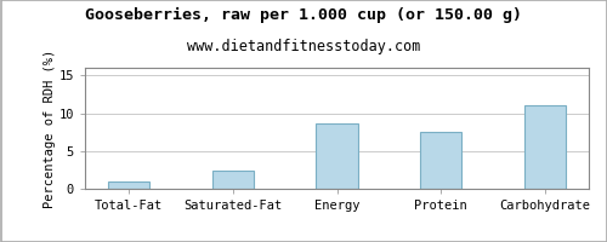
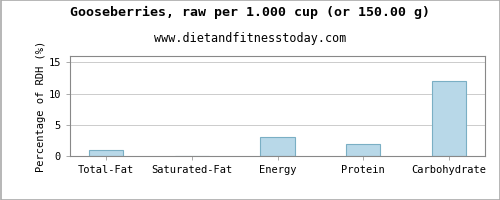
Saturated-Fat: 2.4 -> 0.1
Energy: 8.6 -> 3.0
Protein: 7.6 -> 2.0
Carbohydrate: 11.0 -> 12.0
